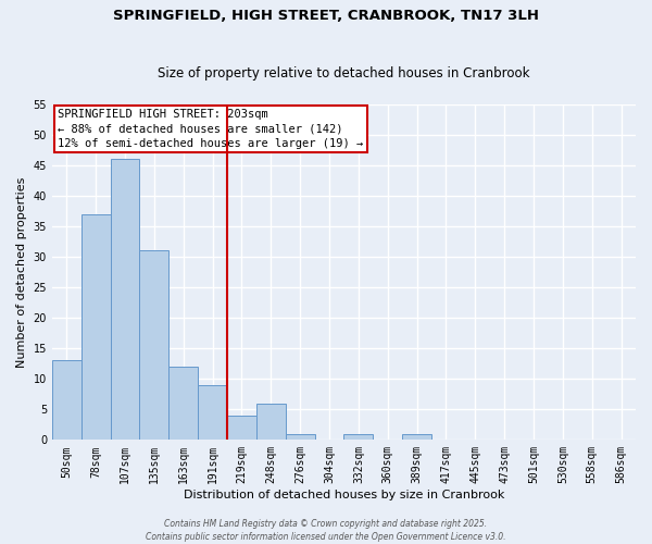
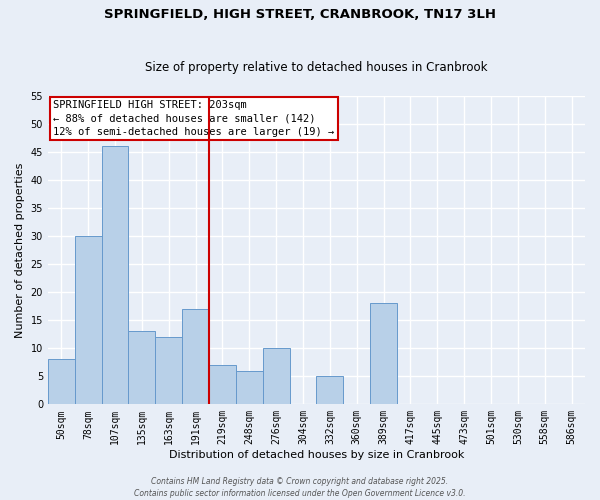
50sqm: 13 -> 8
78sqm: 37 -> 30
135sqm: 31 -> 13
191sqm: 9 -> 17
219sqm: 4 -> 7
276sqm: 1 -> 10
332sqm: 1 -> 5
389sqm: 1 -> 18
